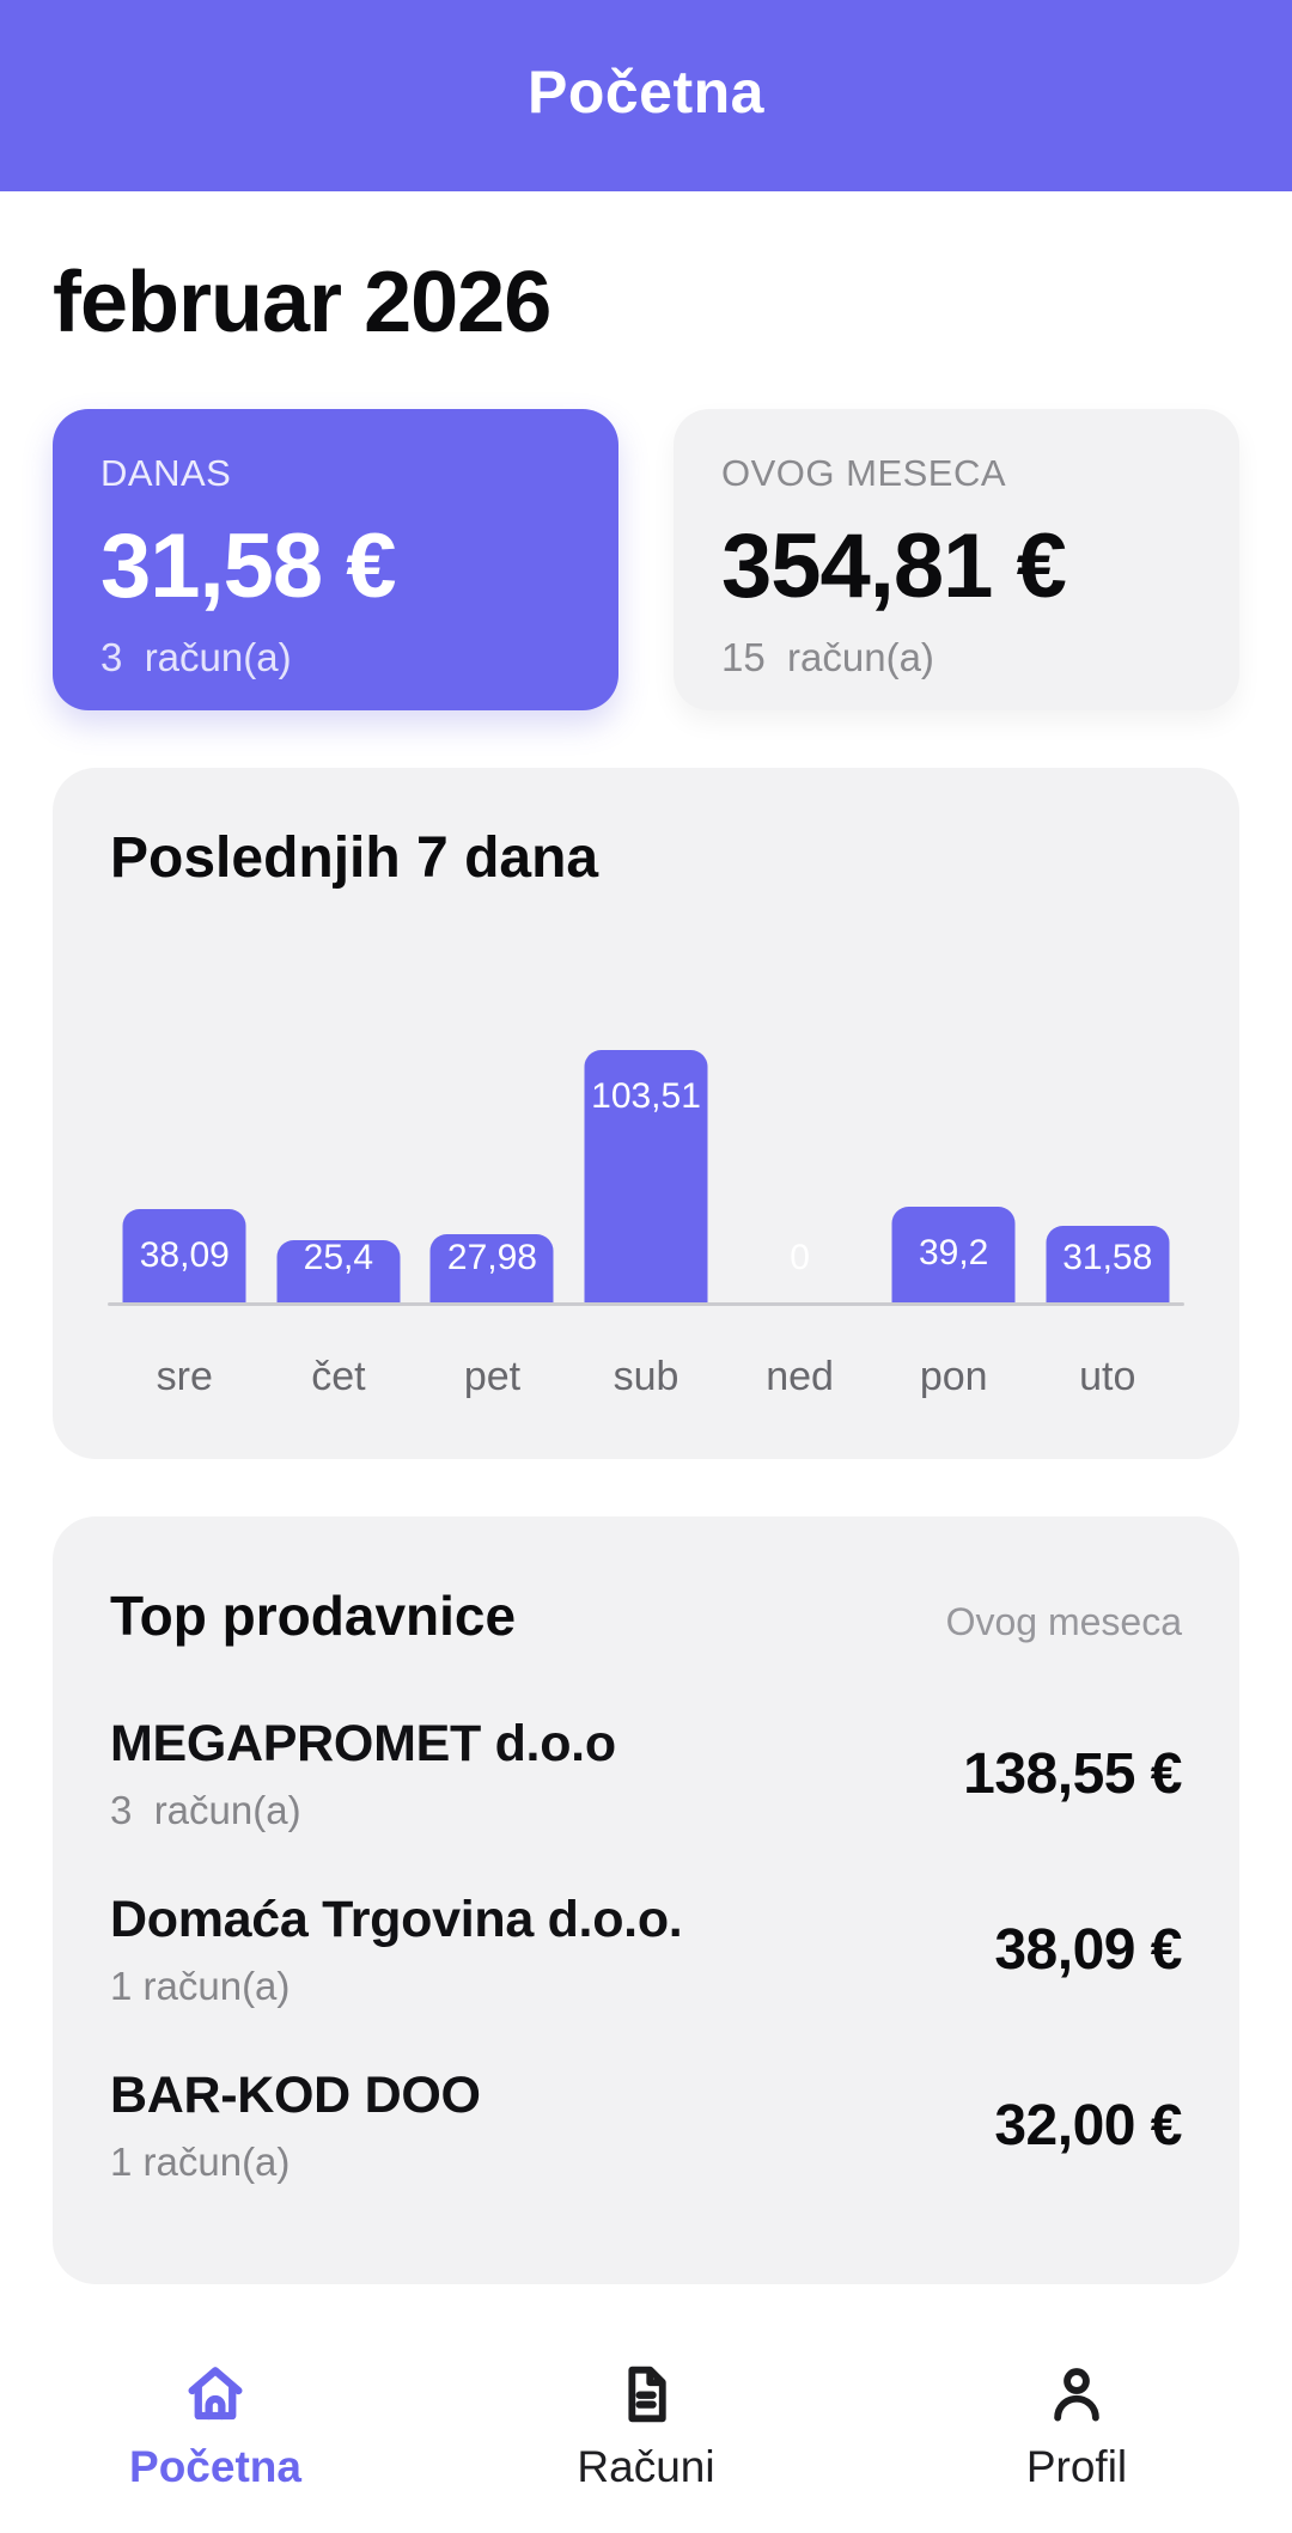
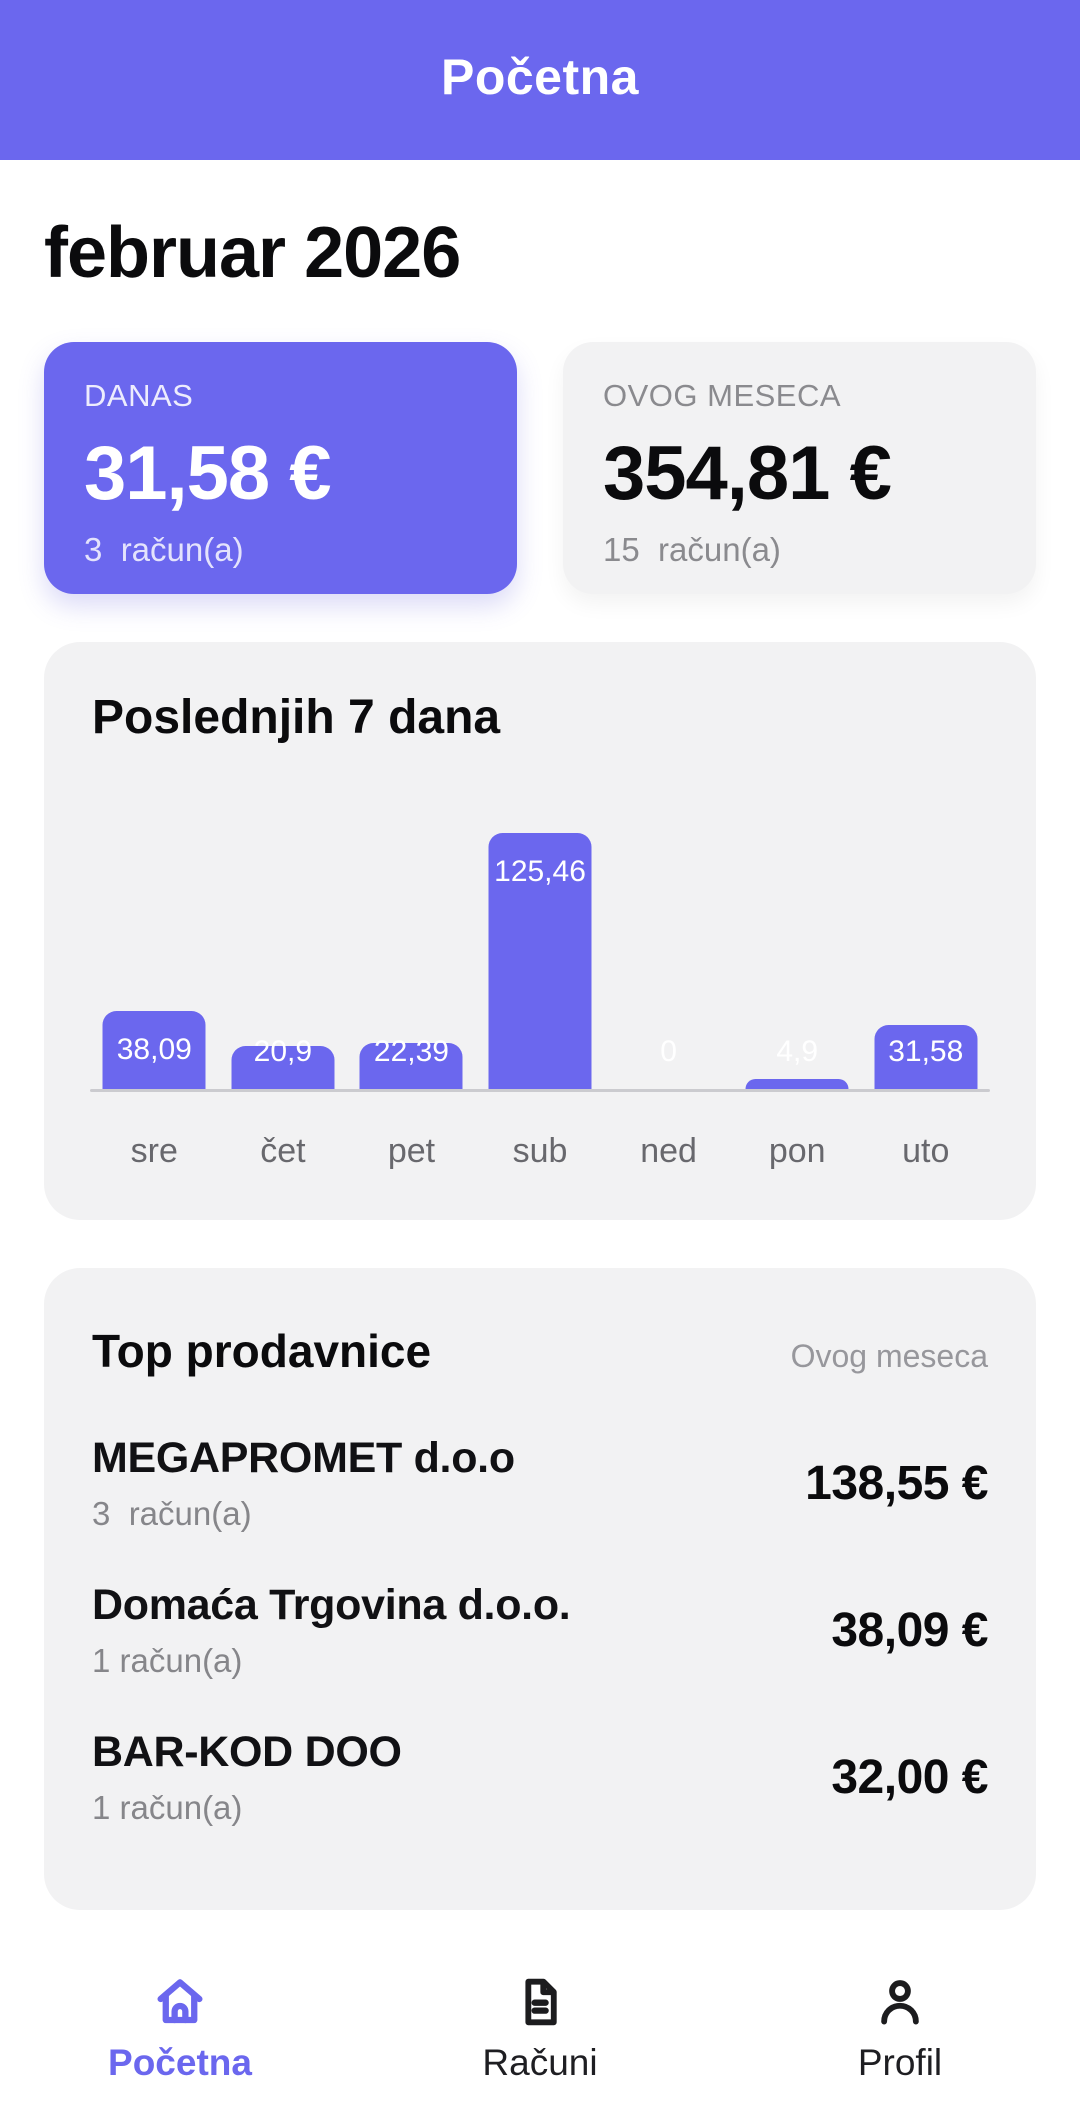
čet: 25,4 -> 20,9
pet: 27,98 -> 22,39
sub: 103,51 -> 125,46
pon: 39,2 -> 4,9
